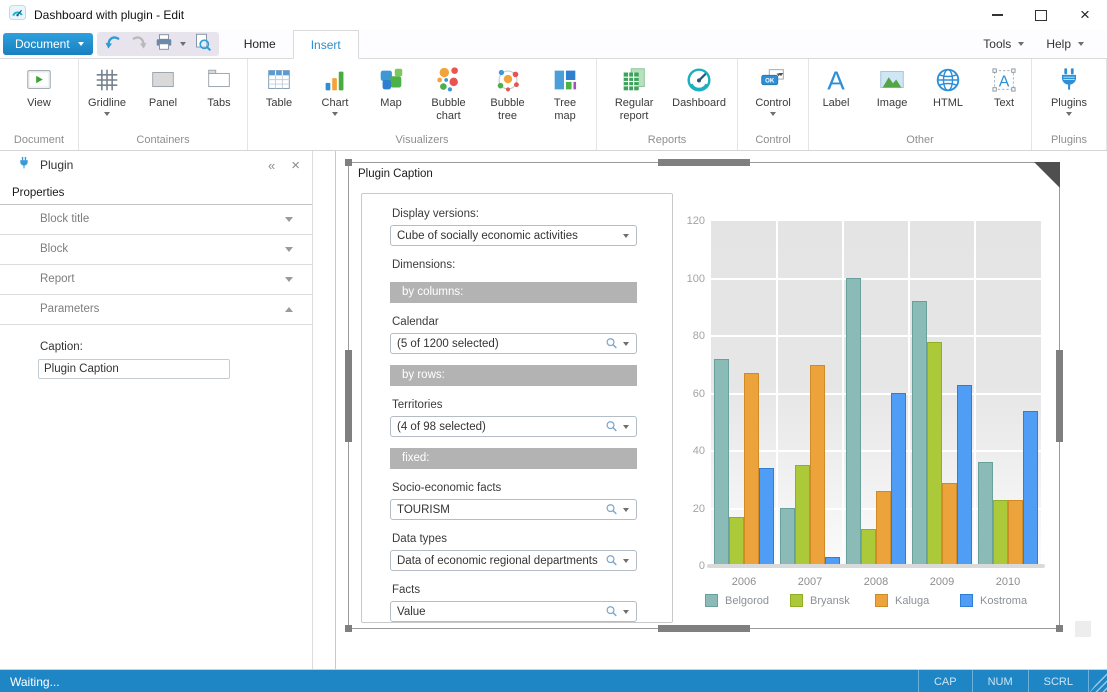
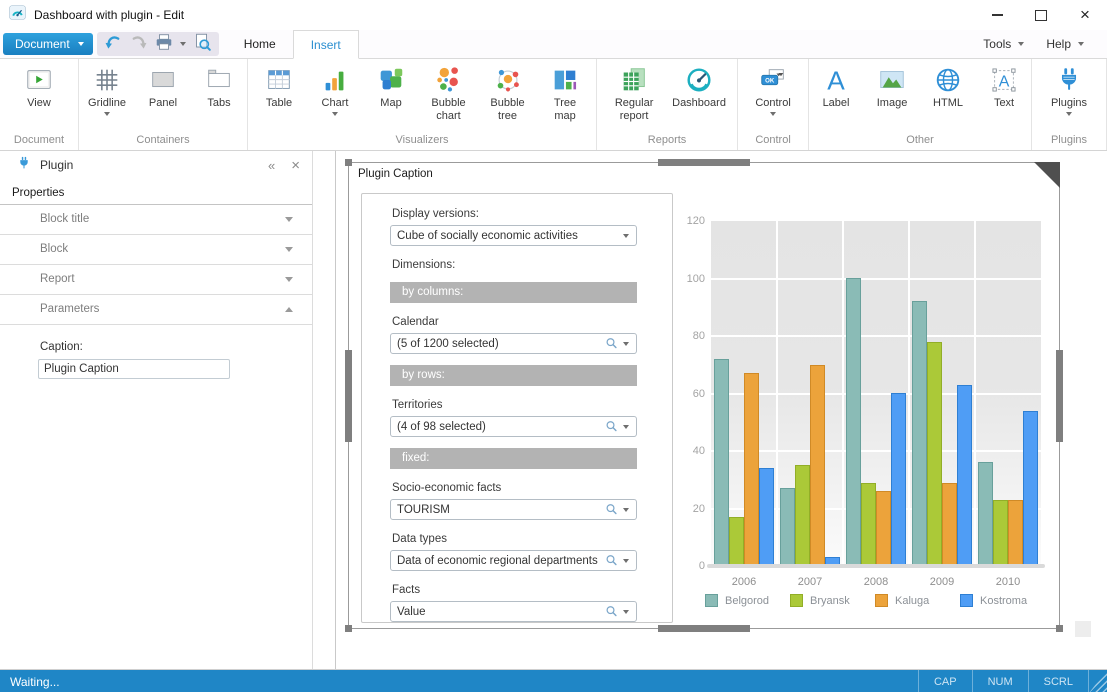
Belgorod/2007: 20 -> 27
Bryansk/2008: 13 -> 29
